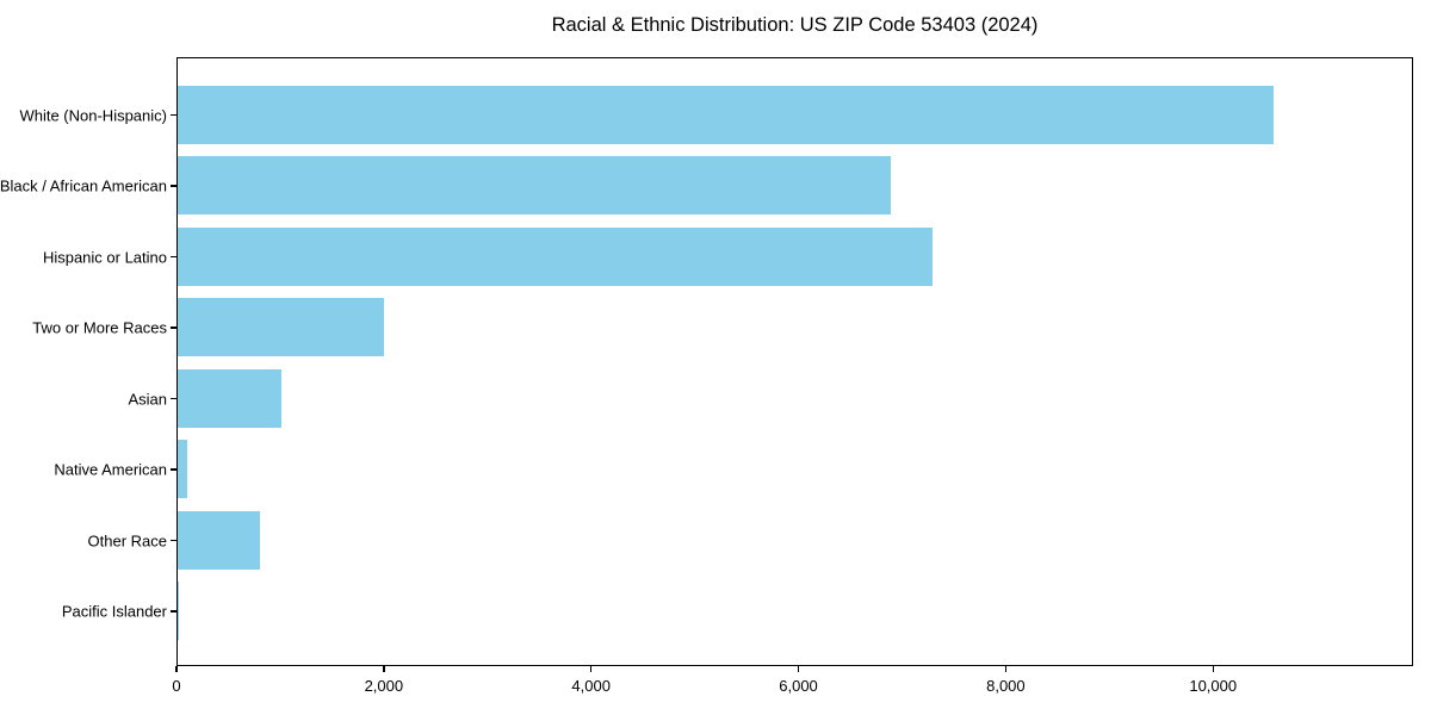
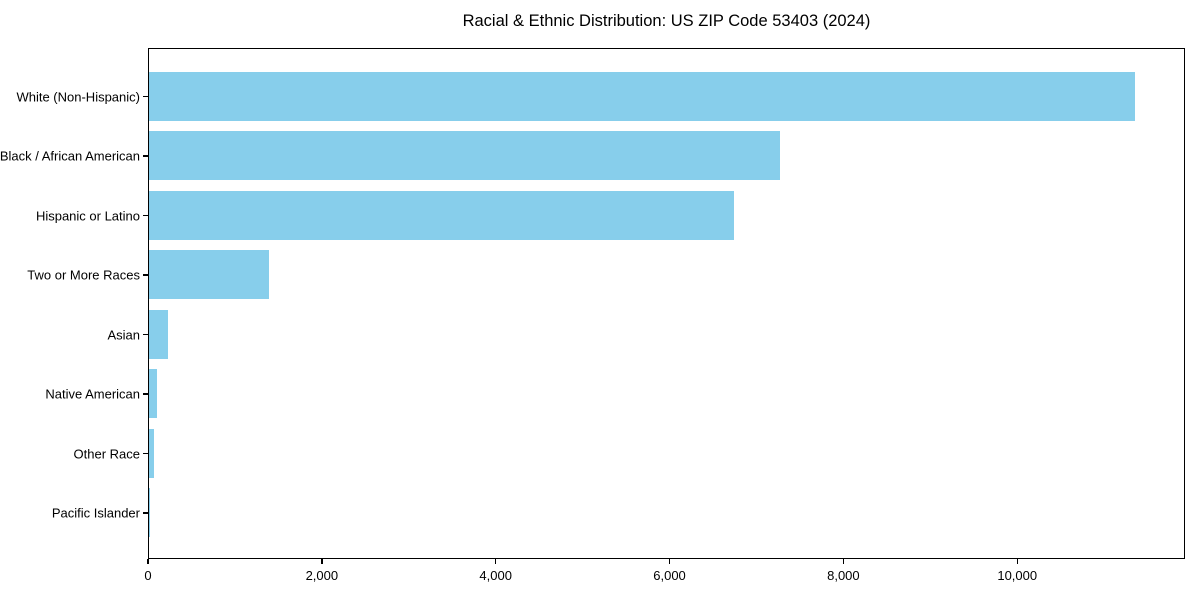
White (Non-Hispanic): 10600 -> 11400
Black / African American: 6900 -> 7300
Hispanic or Latino: 7300 -> 6800
Two or More Races: 2000 -> 1400
Asian: 1000 -> 200
Other Race: 800 -> 100
